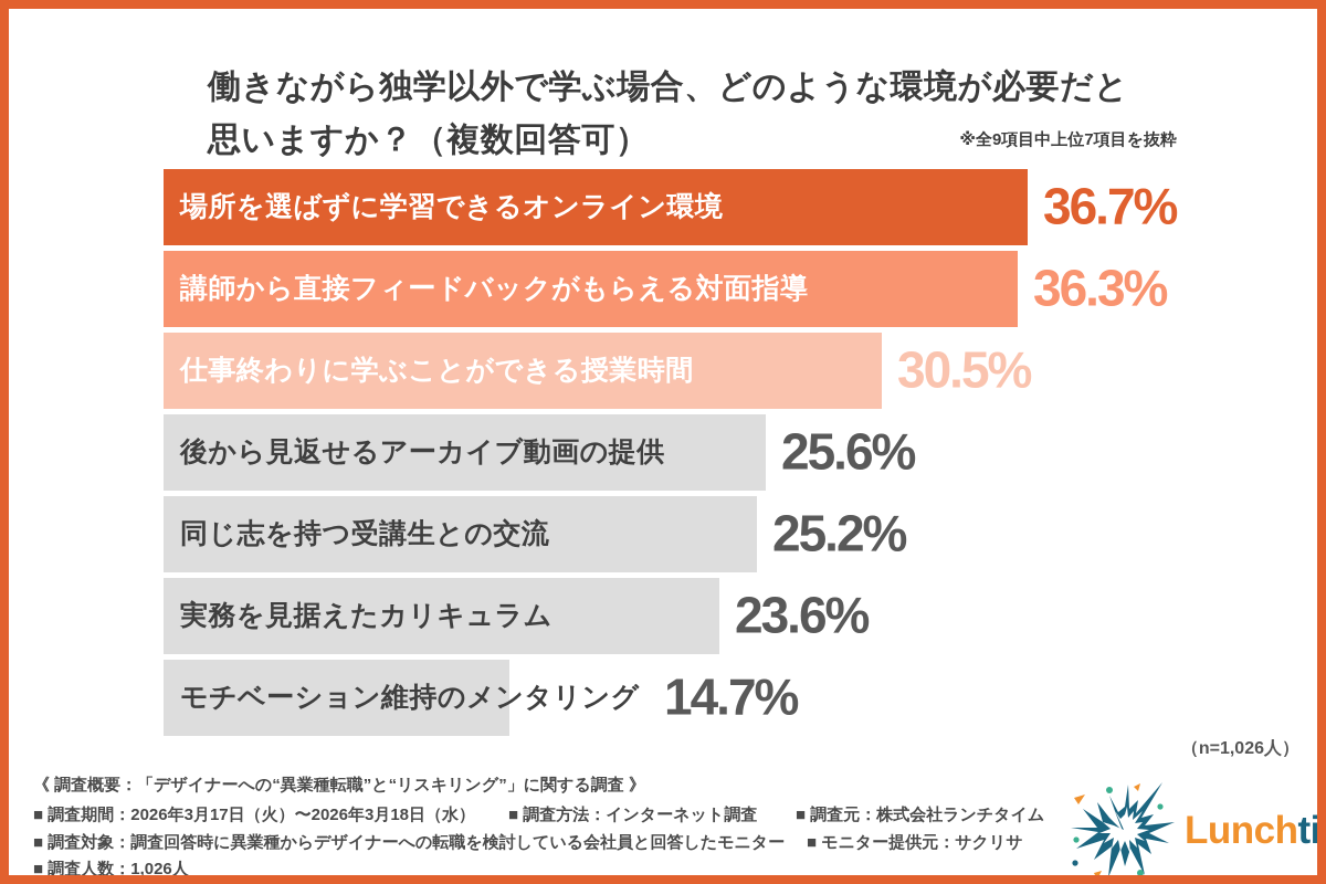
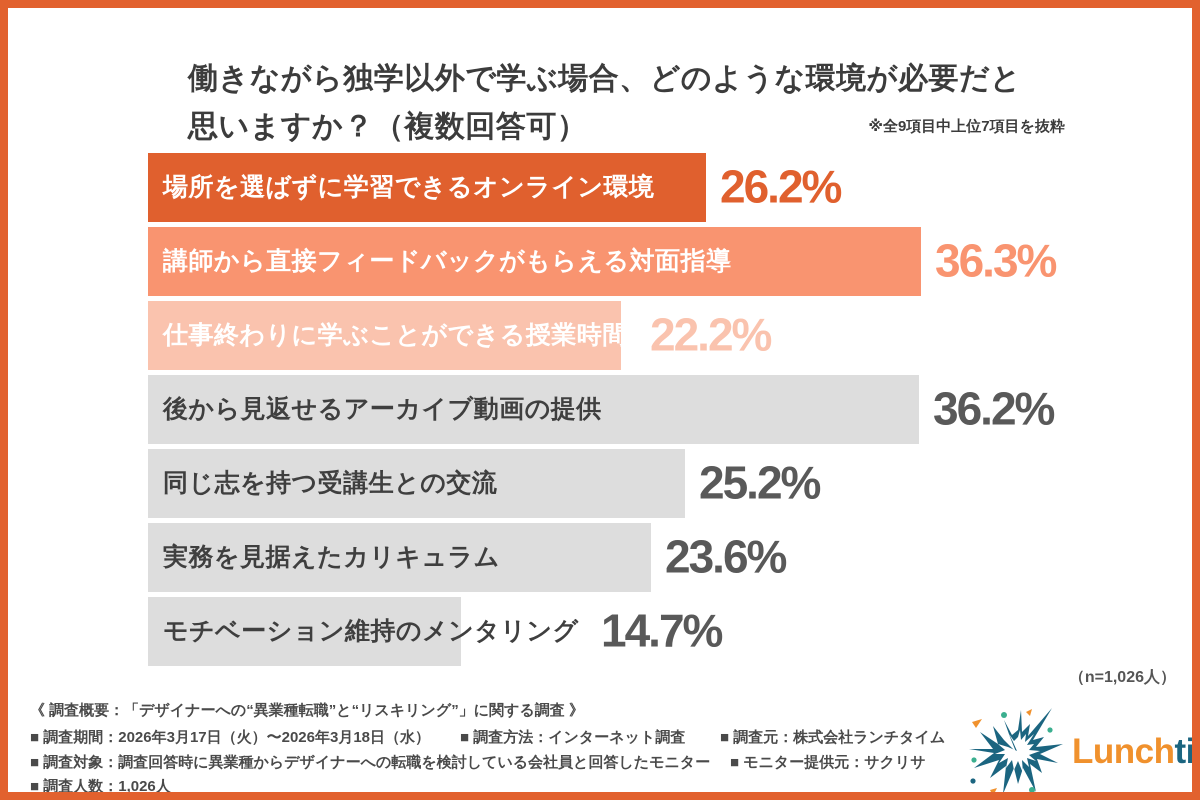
場所を選ばずに学習できるオンライン環境: 36.7% -> 26.2%
仕事終わりに学ぶことができる授業時間: 30.5% -> 22.2%
後から見返せるアーカイブ動画の提供: 25.6% -> 36.2%
